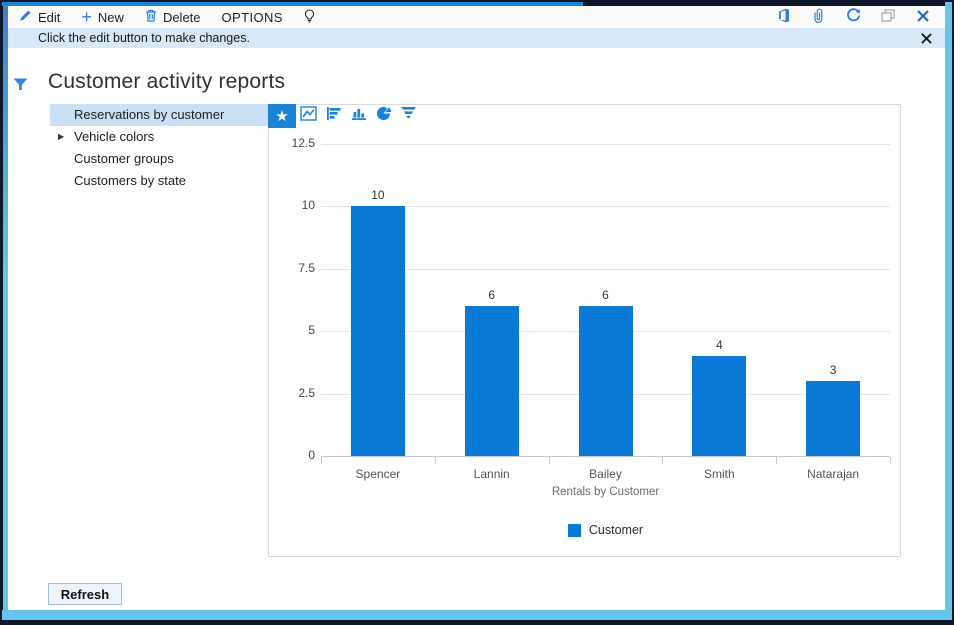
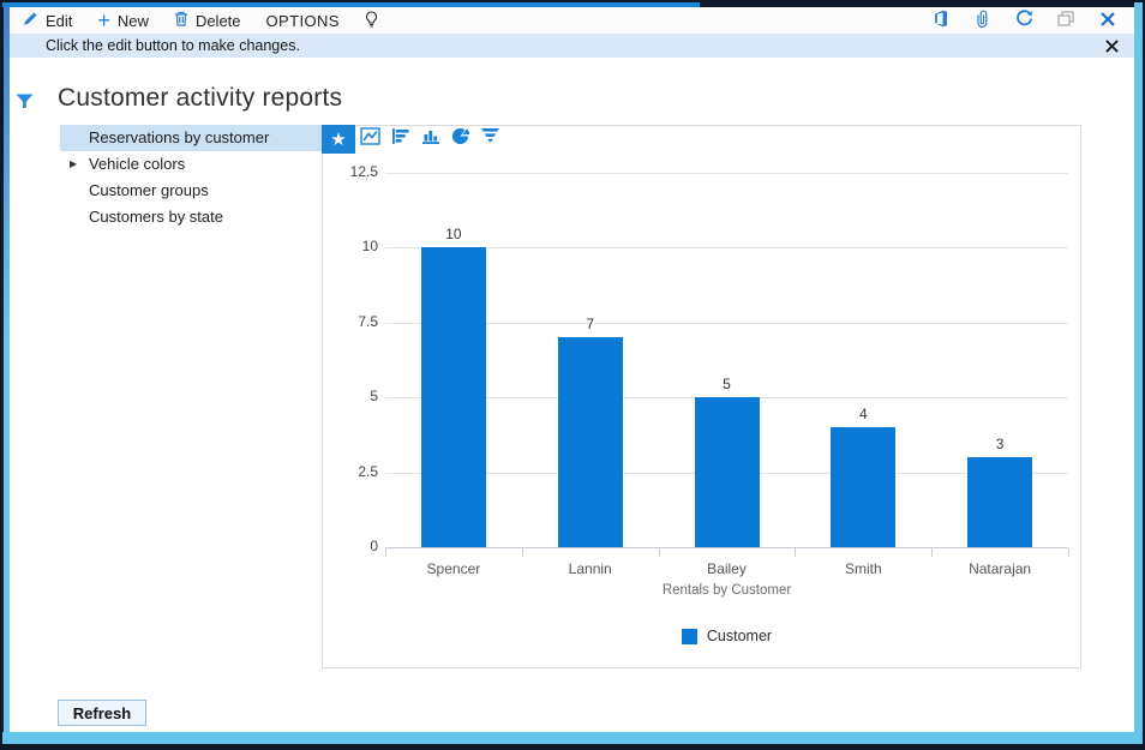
Lannin: 6 -> 7
Bailey: 6 -> 5
